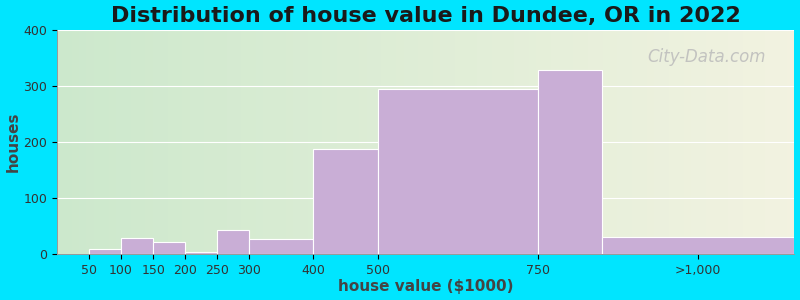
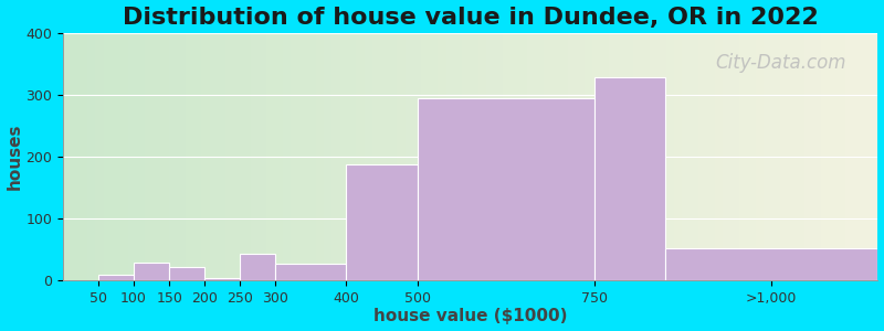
>1,000: 30 -> 52
